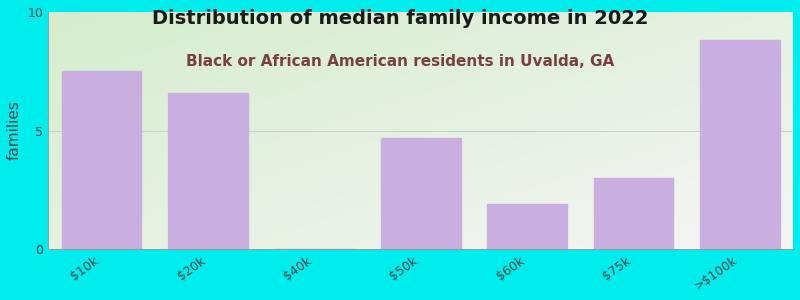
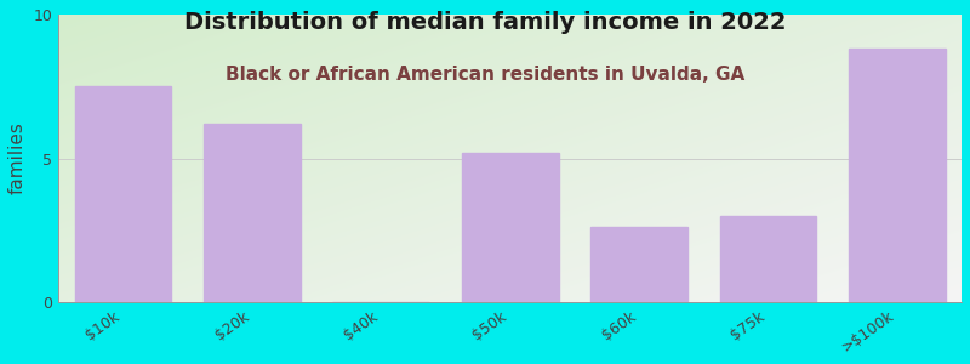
$20k: 6.6 -> 6.2
$50k: 4.7 -> 5.2
$60k: 1.9 -> 2.6
